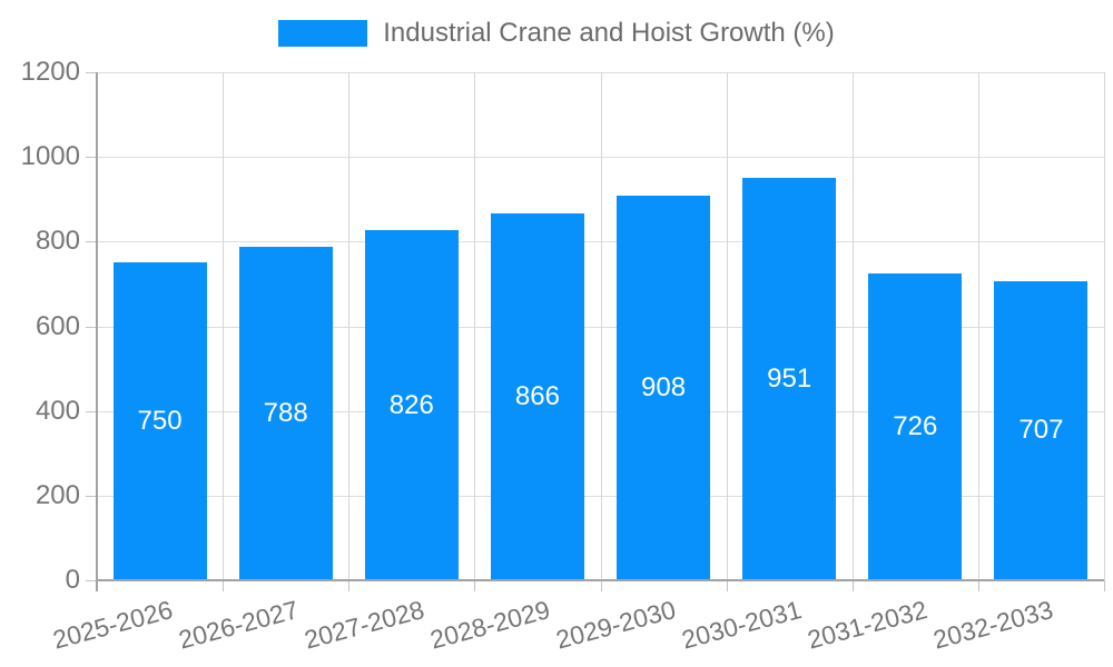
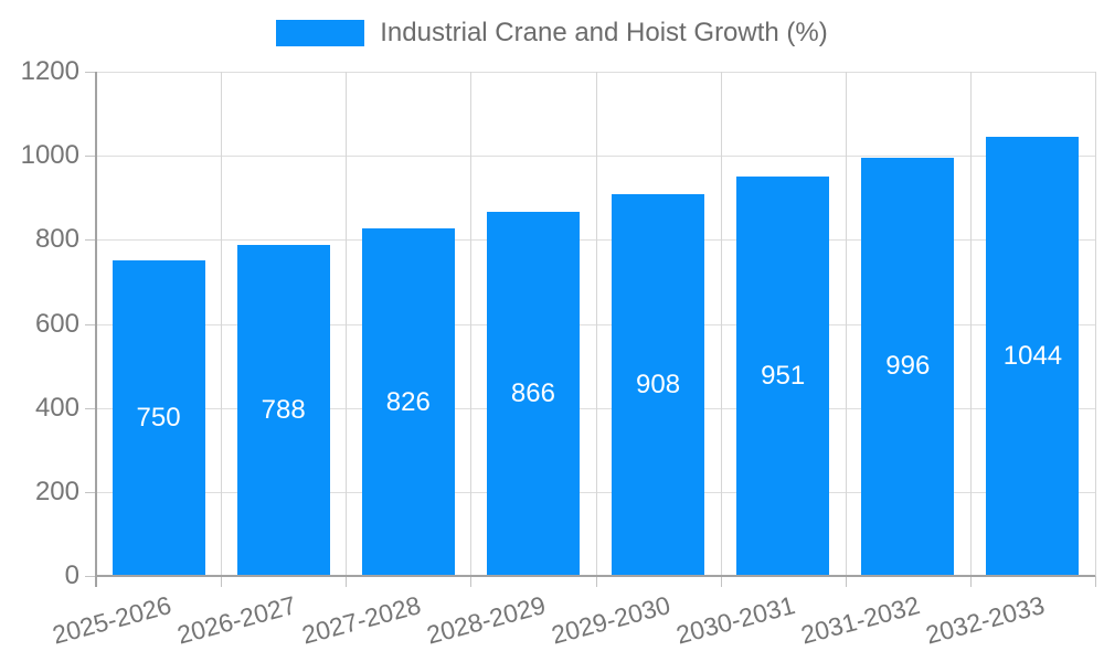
2031-2032: 726 -> 996
2032-2033: 707 -> 1044
